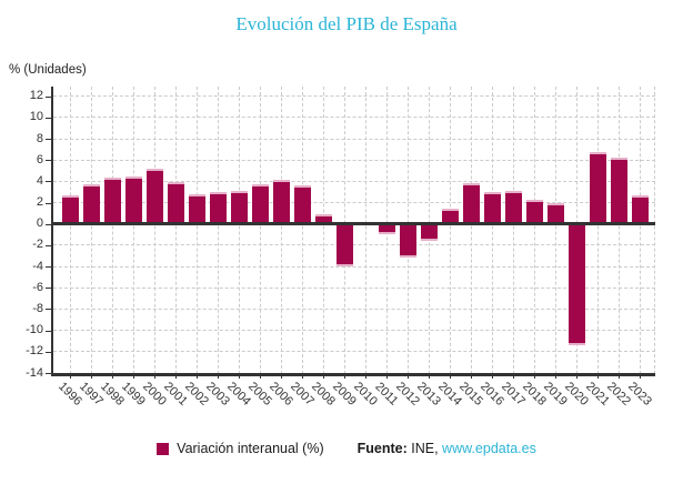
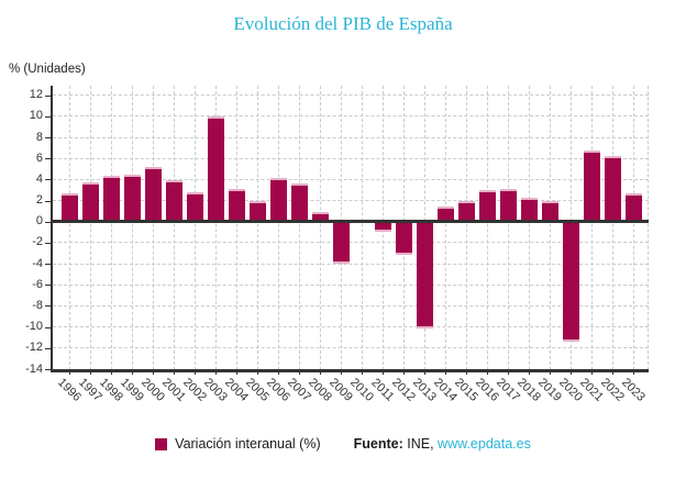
2003: 3 -> 10
2005: 4 -> 2
2013: -1 -> -10
2015: 4 -> 2
